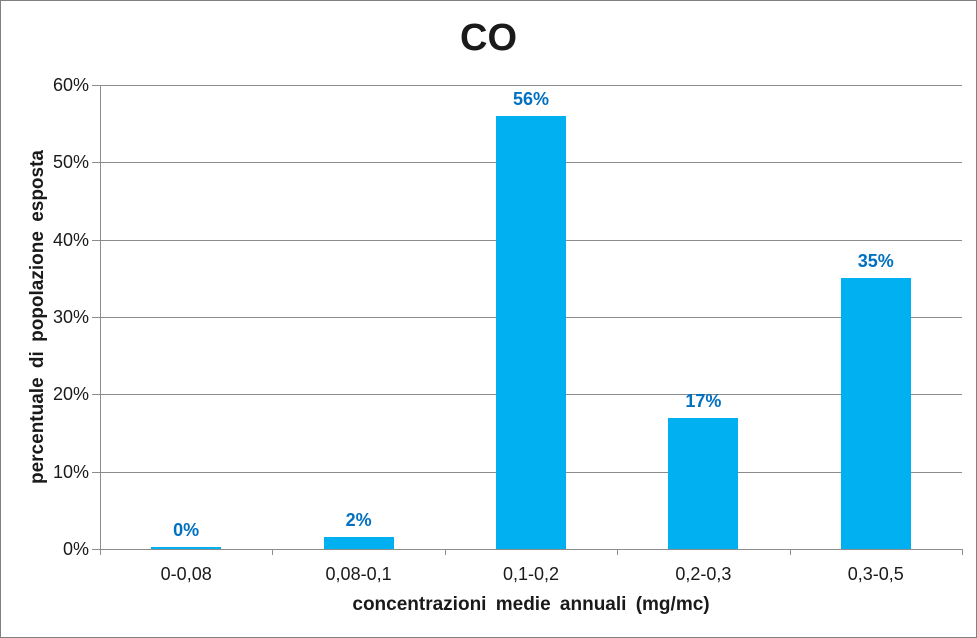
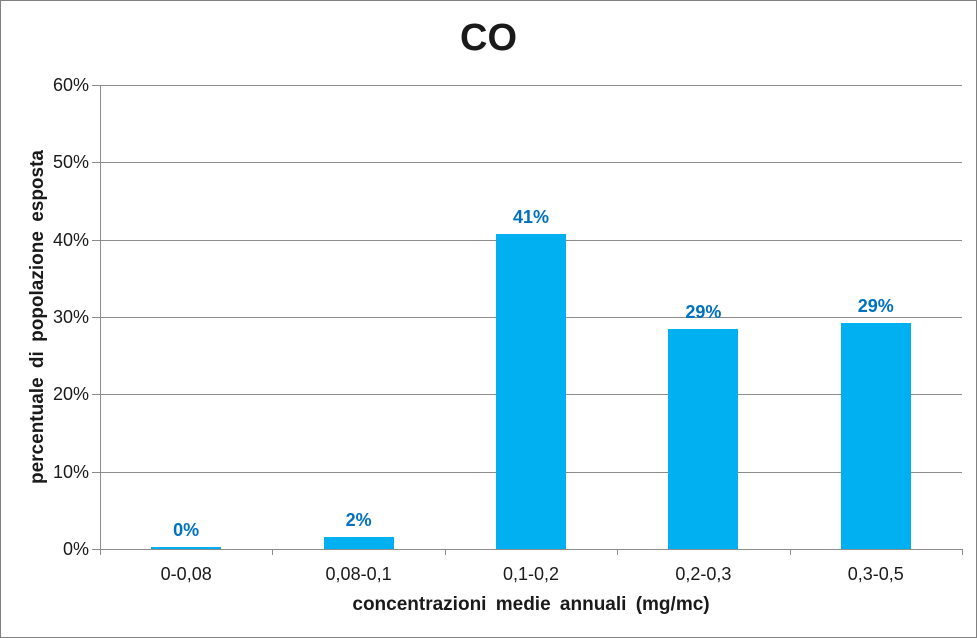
0,1-0,2: 56% -> 41%
0,2-0,3: 17% -> 29%
0,3-0,5: 35% -> 29%
